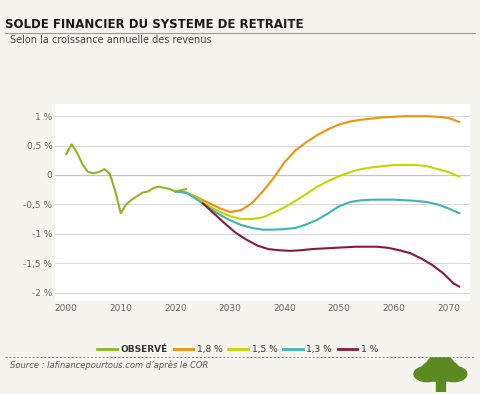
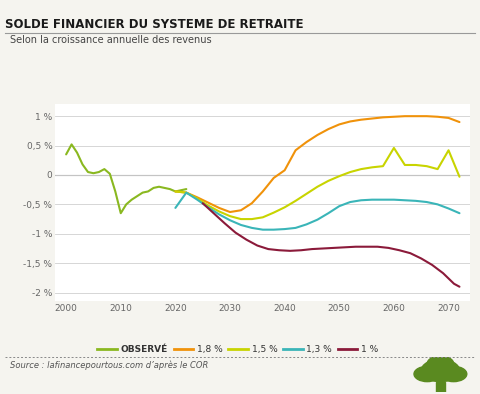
1,3 %/2020: -0,28 % -> -0,56 %
1,8 %/2040: 0,22 % -> 0,08 %
1,5 %/2060: 0,17 % -> 0,46 %
1,5 %/2070: 0,05 % -> 0,42 %
